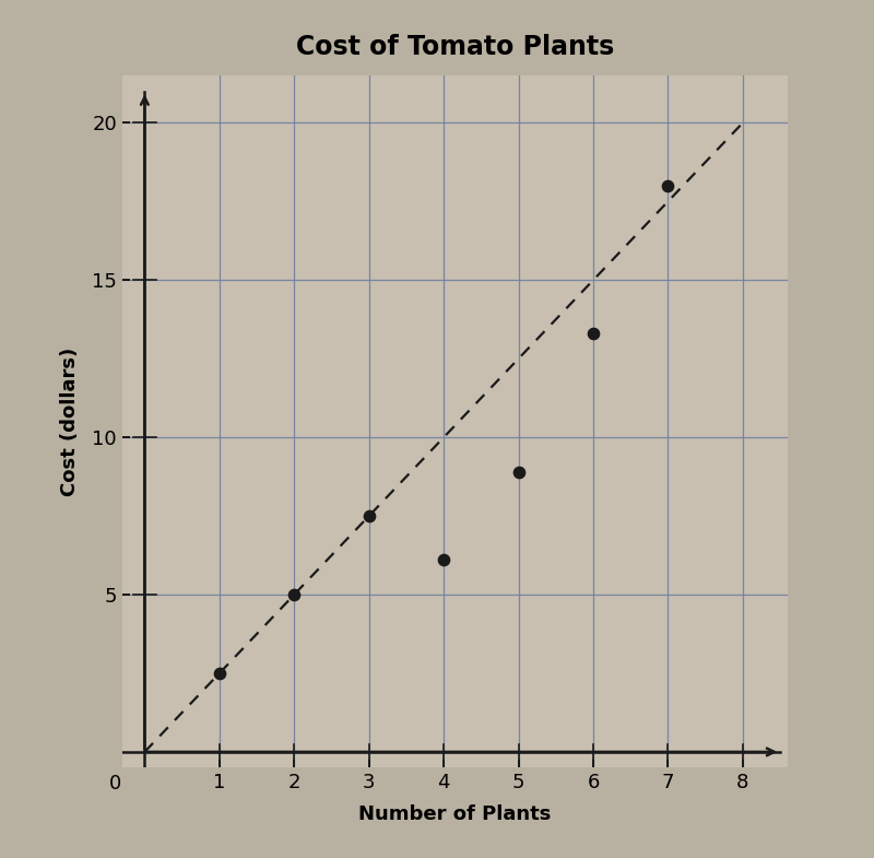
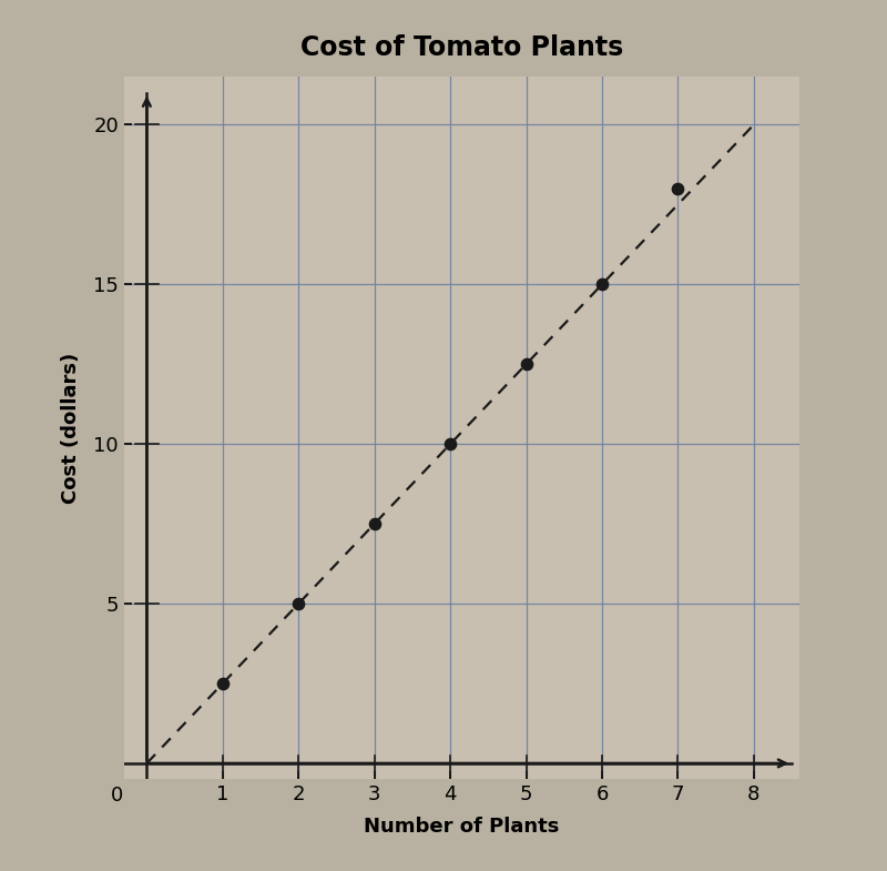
4: 6.1 -> 10.0
5: 8.9 -> 12.5
6: 13.3 -> 15.0
